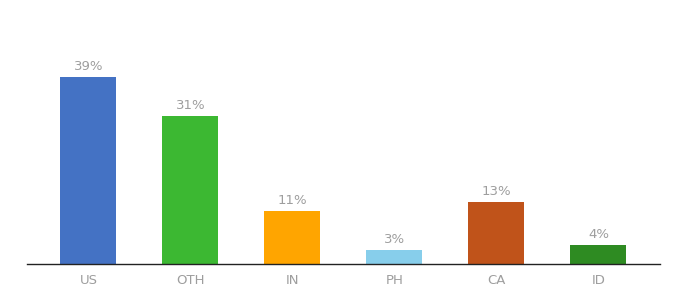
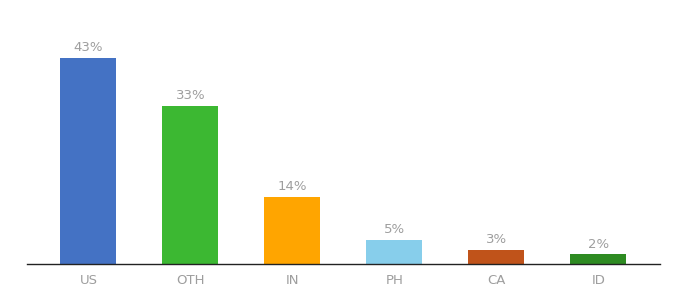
US: 39% -> 43%
OTH: 31% -> 33%
IN: 11% -> 14%
PH: 3% -> 5%
CA: 13% -> 3%
ID: 4% -> 2%
